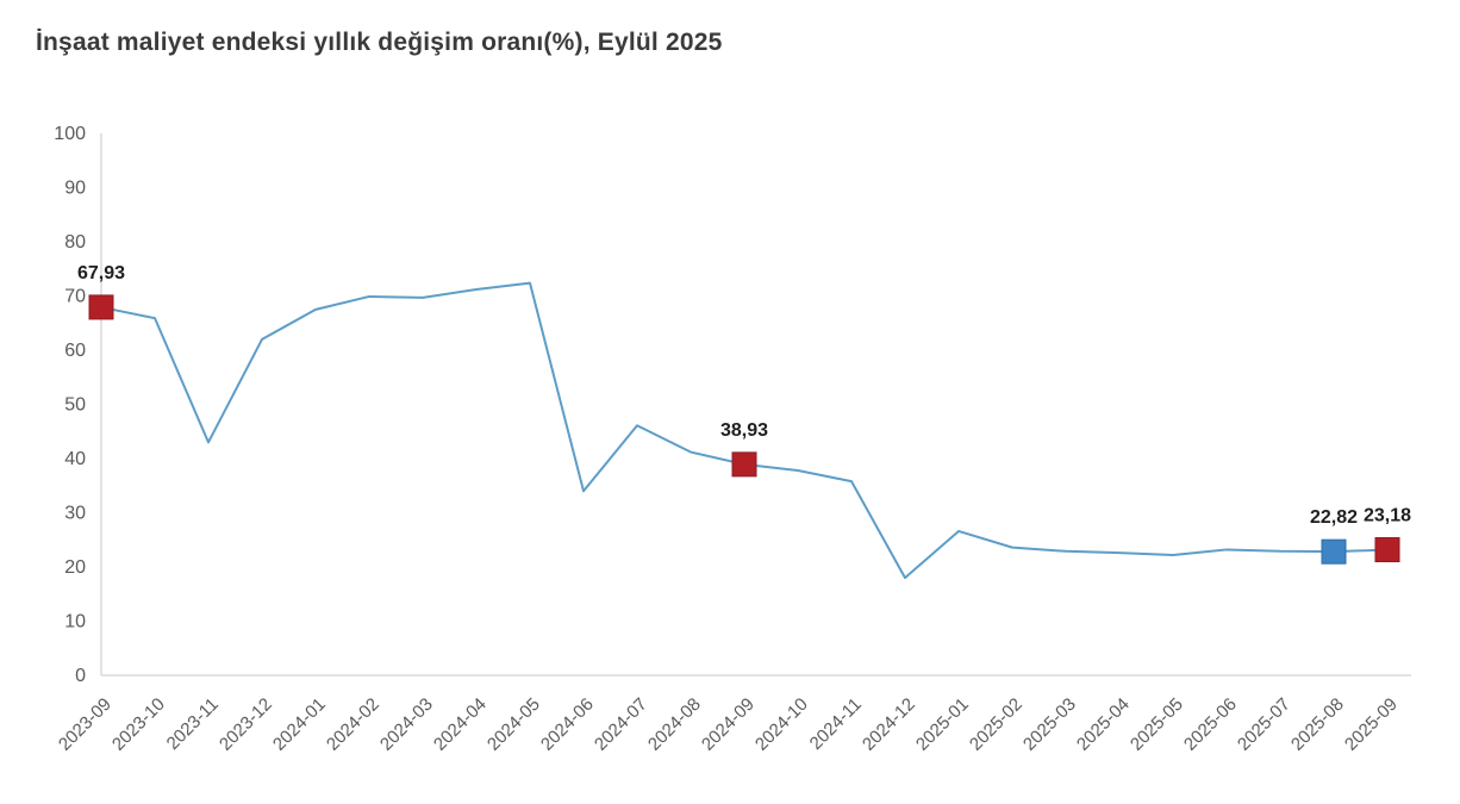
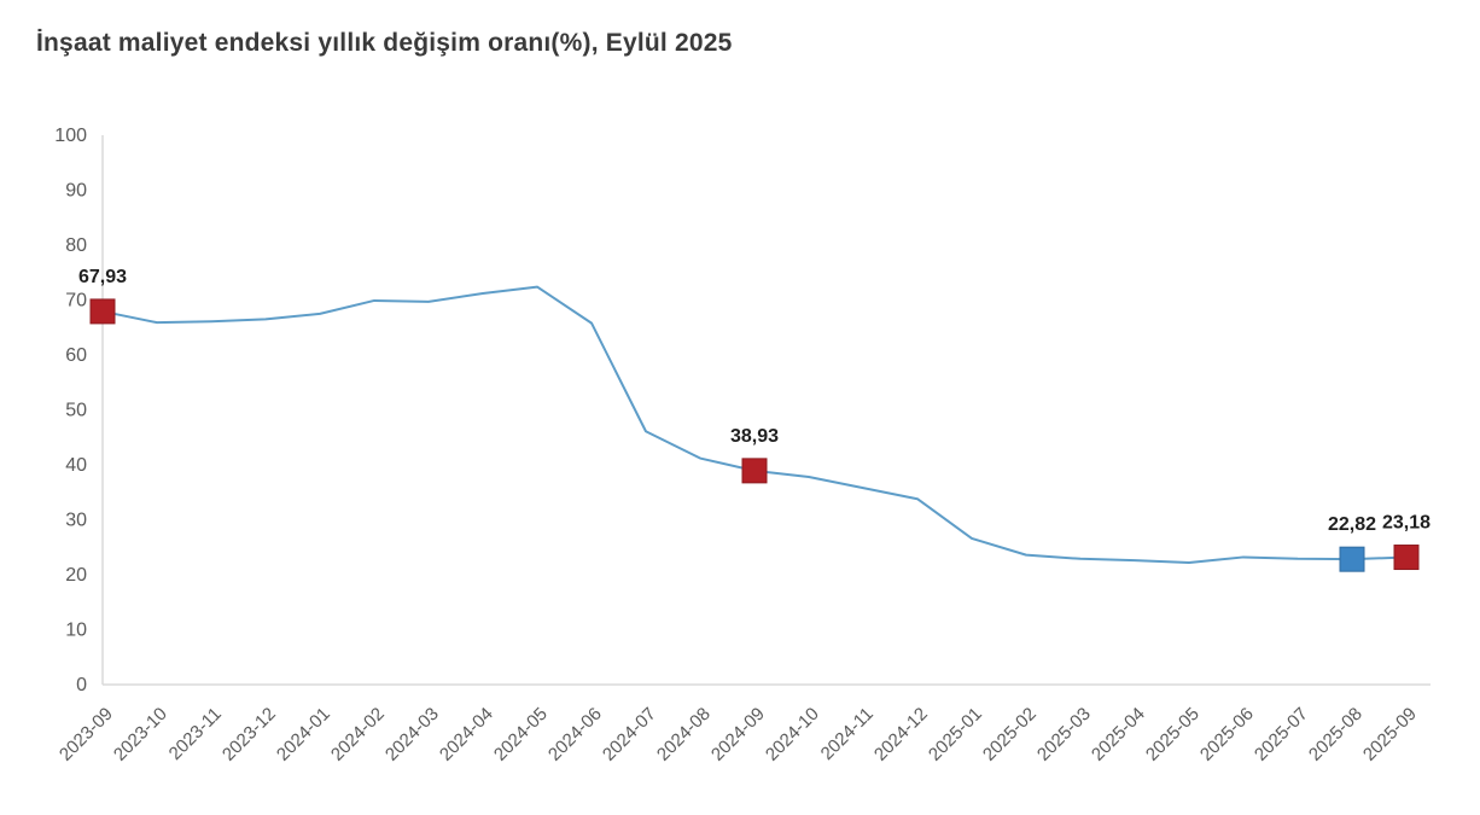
2023-11: 43 -> 66
2023-12: 62 -> 66
2024-06: 34 -> 66
2024-12: 18 -> 34
